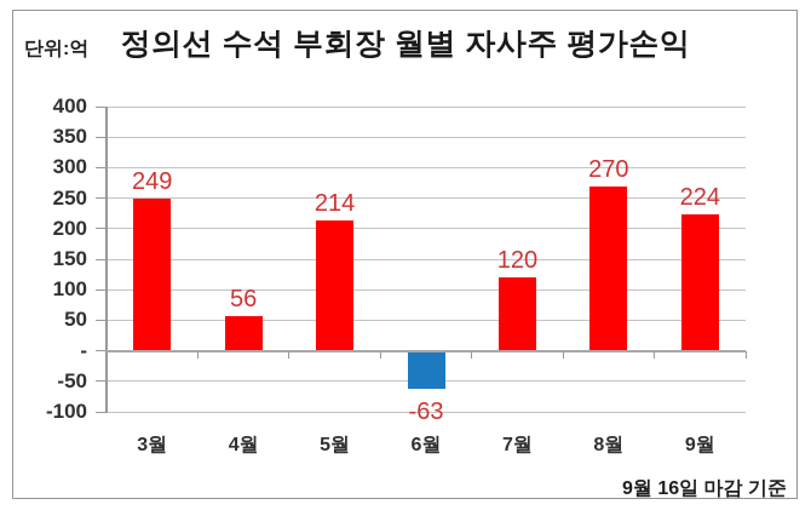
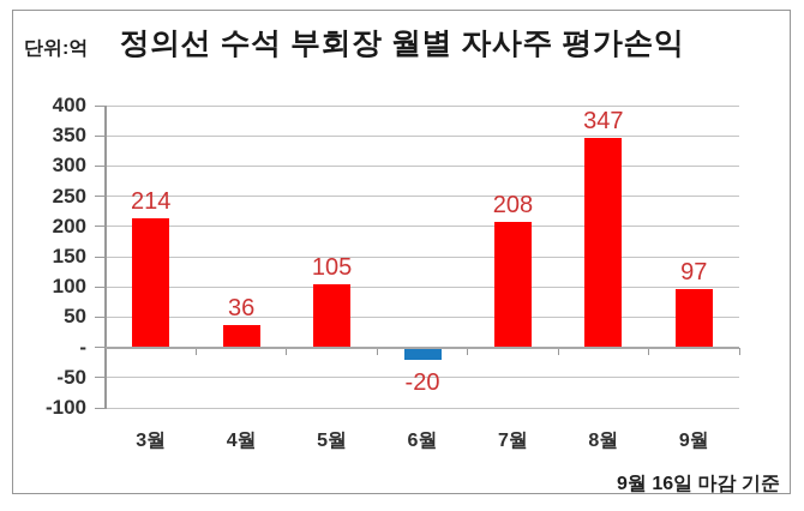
3월: 249 -> 214
4월: 56 -> 36
5월: 214 -> 105
6월: -63 -> -20
7월: 120 -> 208
8월: 270 -> 347
9월: 224 -> 97
